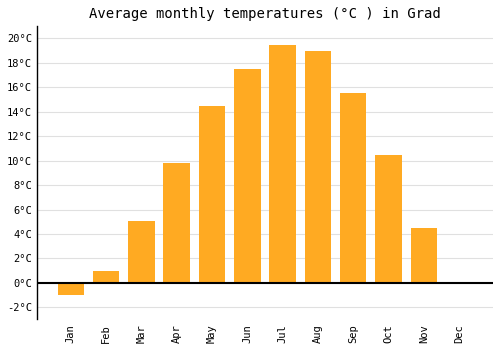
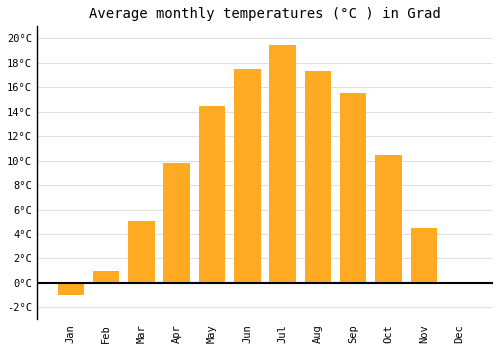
Aug: 19.0°C -> 17.3°C
